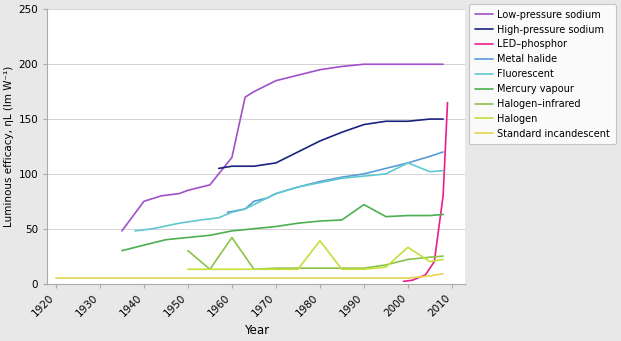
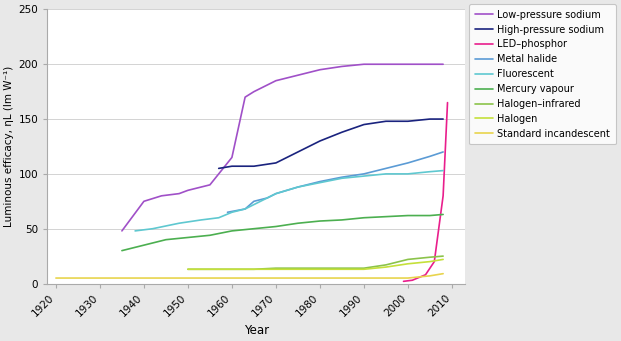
Halogen–infrared/1950: 30 -> 13
Halogen–infrared/1960: 42 -> 13
Halogen/1980: 39 -> 13
Mercury vapour/1990: 72 -> 60
Fluorescent/2000: 110 -> 100
Halogen/2000: 33 -> 18
